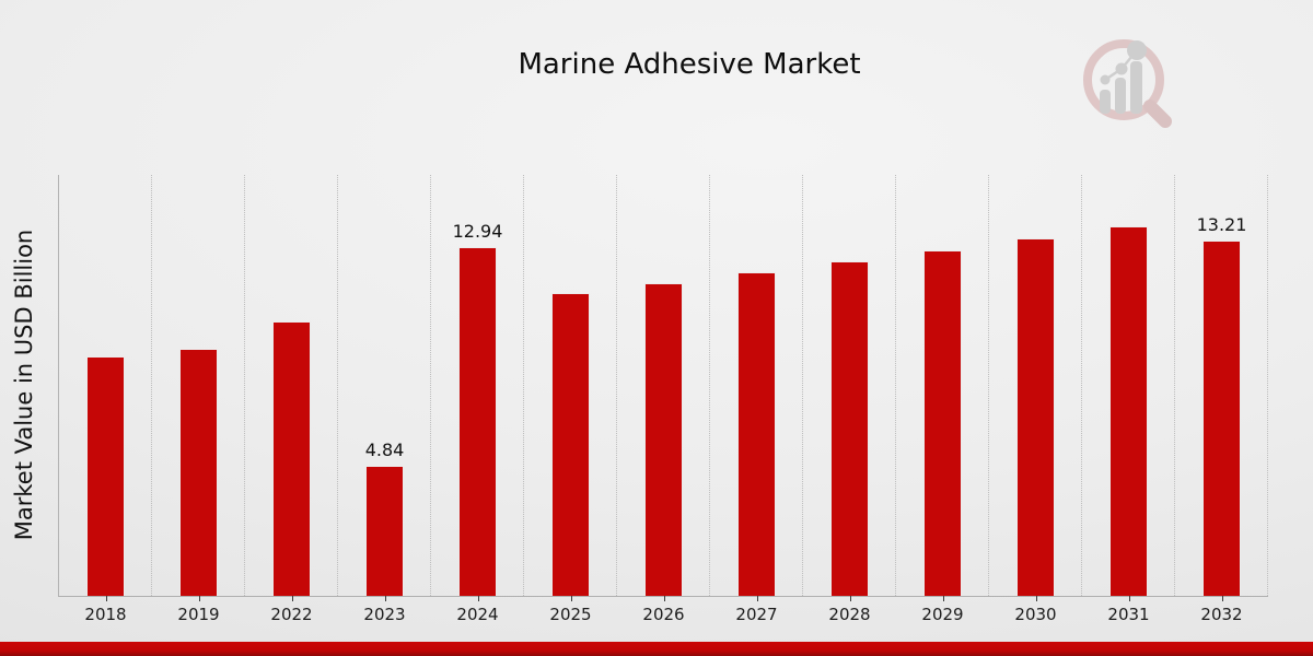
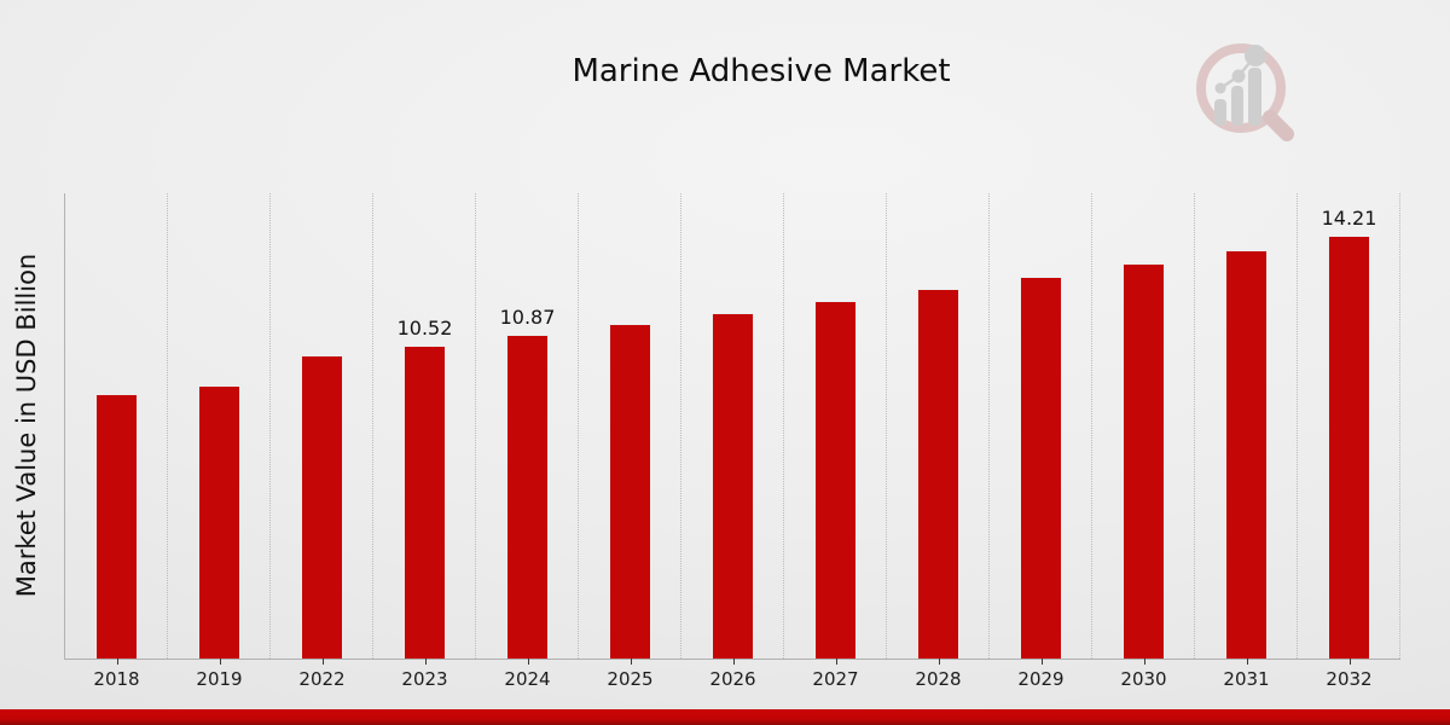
2023: 4.84 -> 10.52
2024: 12.94 -> 10.87
2032: 13.21 -> 14.21
